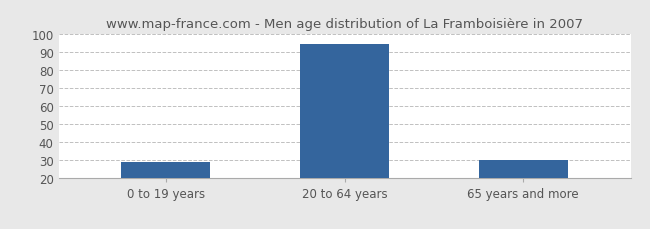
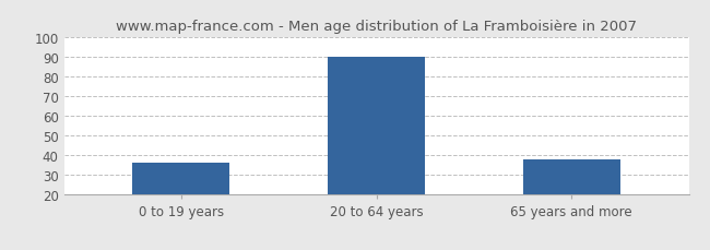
0 to 19 years: 29 -> 36
20 to 64 years: 94 -> 90
65 years and more: 30 -> 38
